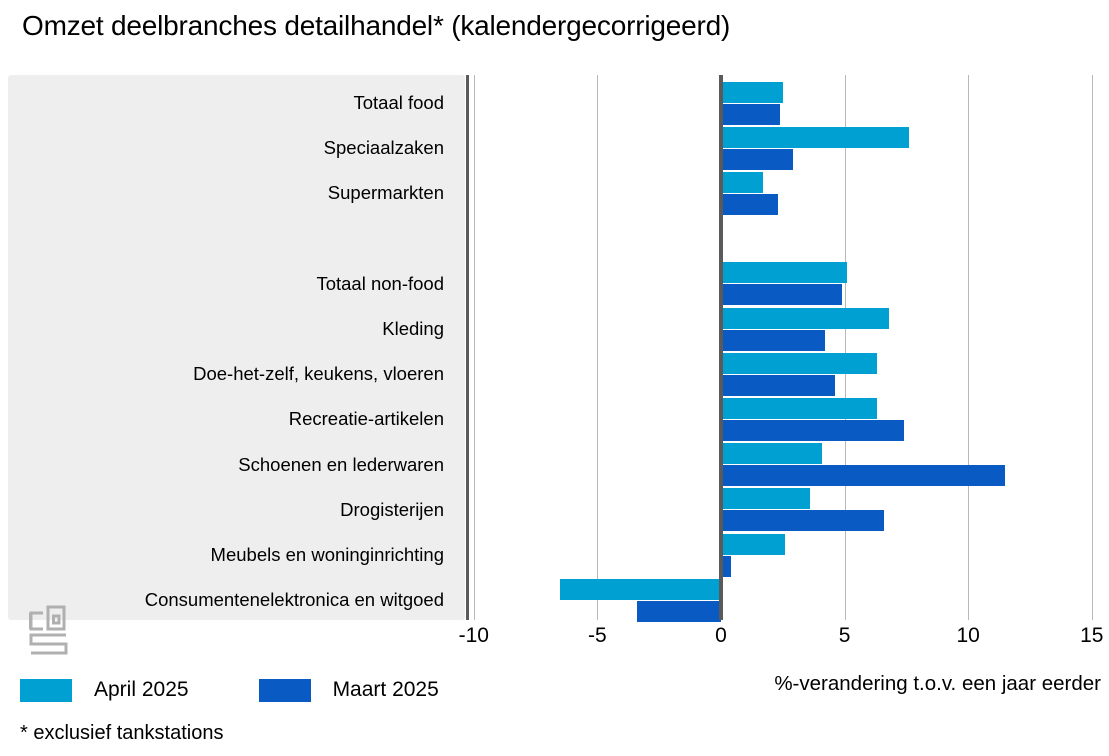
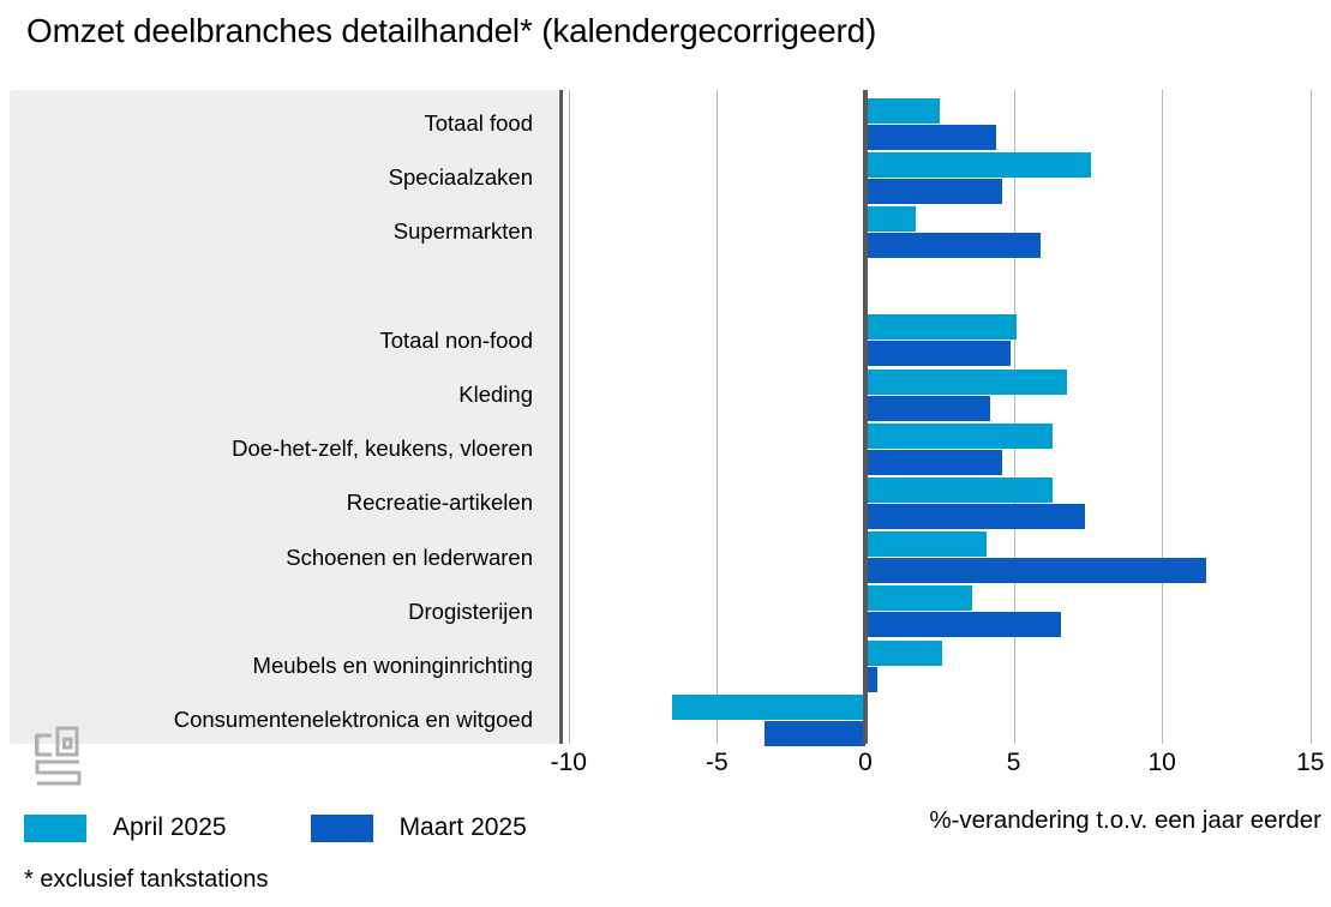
Maart 2025/Totaal food: 2.4 -> 4.4
Maart 2025/Speciaalzaken: 2.9 -> 4.6
Maart 2025/Supermarkten: 2.3 -> 5.9
